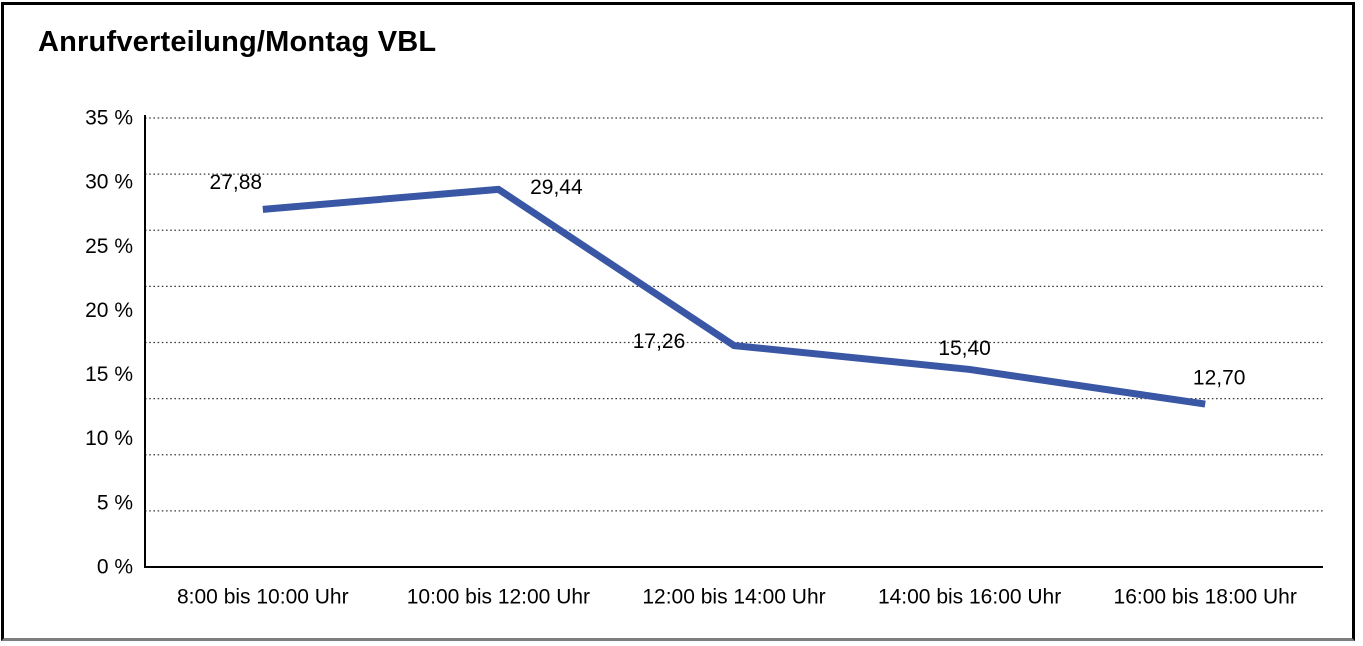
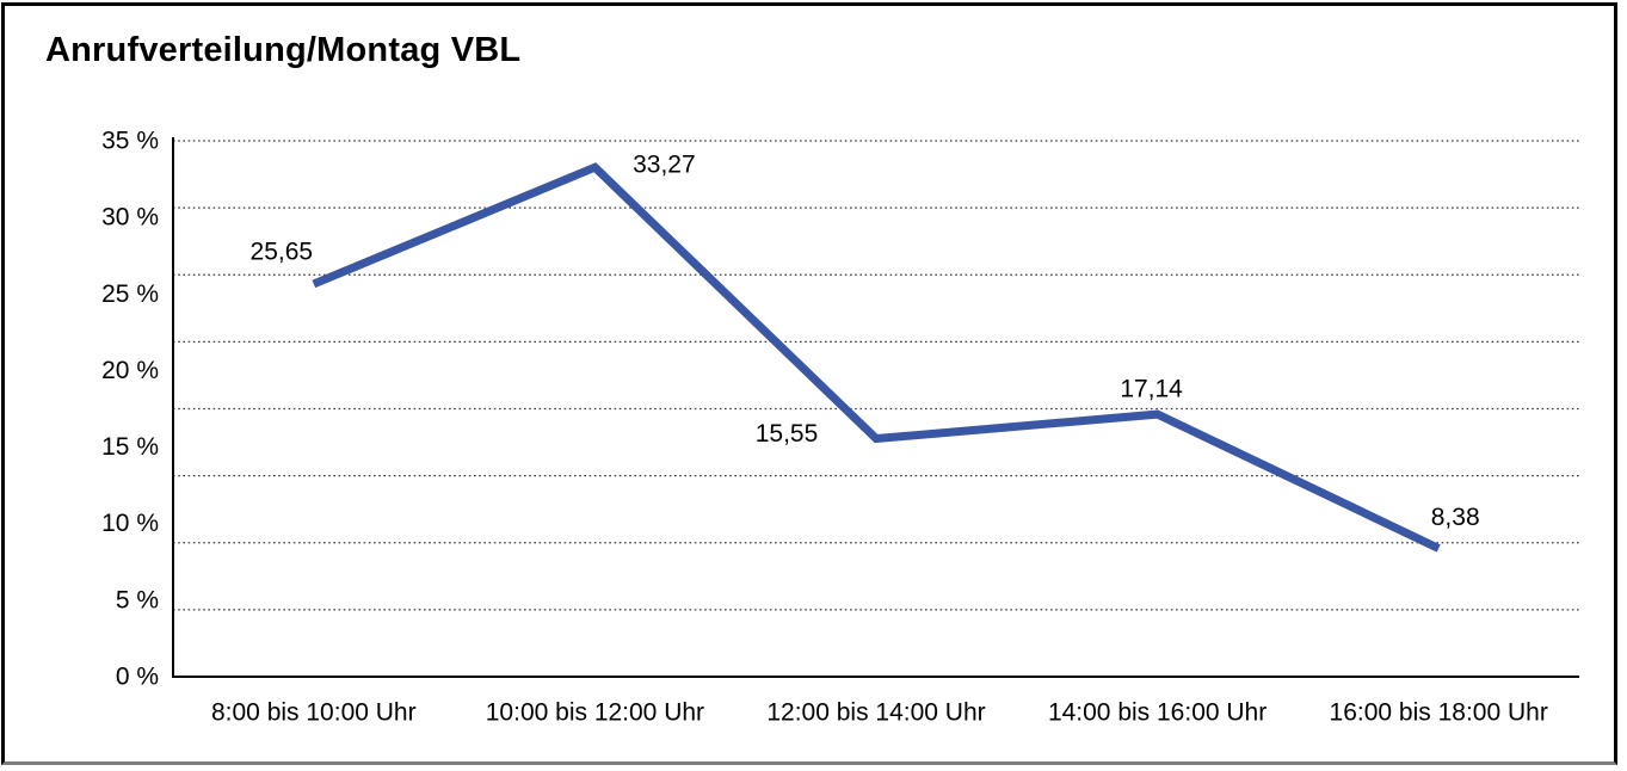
8:00 bis 10:00 Uhr: 27,88 -> 25,65
10:00 bis 12:00 Uhr: 29,44 -> 33,27
12:00 bis 14:00 Uhr: 17,26 -> 15,55
14:00 bis 16:00 Uhr: 15,40 -> 17,14
16:00 bis 18:00 Uhr: 12,70 -> 8,38
